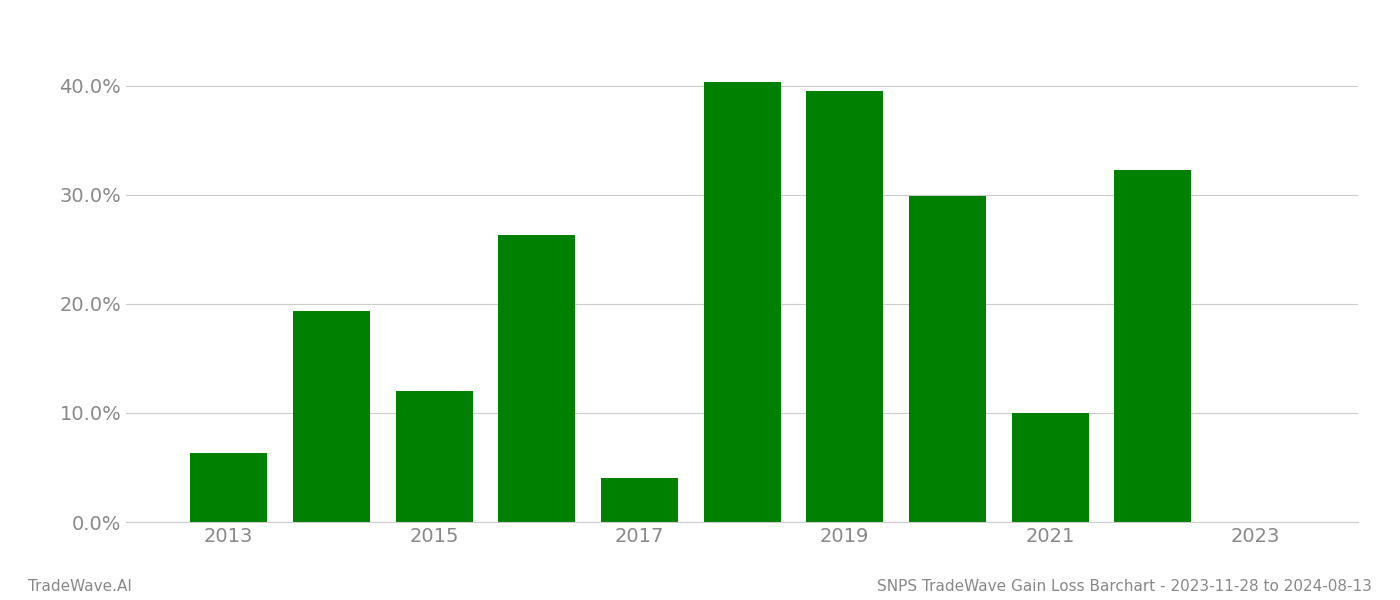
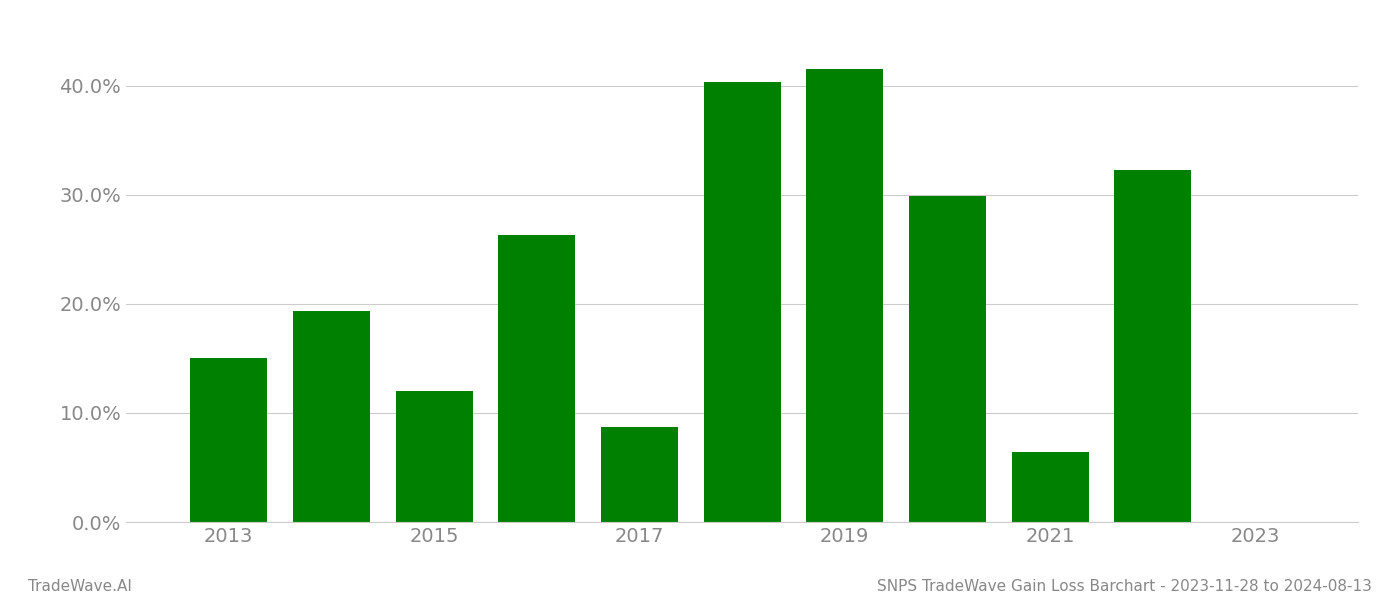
2013: 6.3% -> 15.0%
2017: 4.0% -> 8.7%
2019: 39.5% -> 41.5%
2021: 10.0% -> 6.4%
